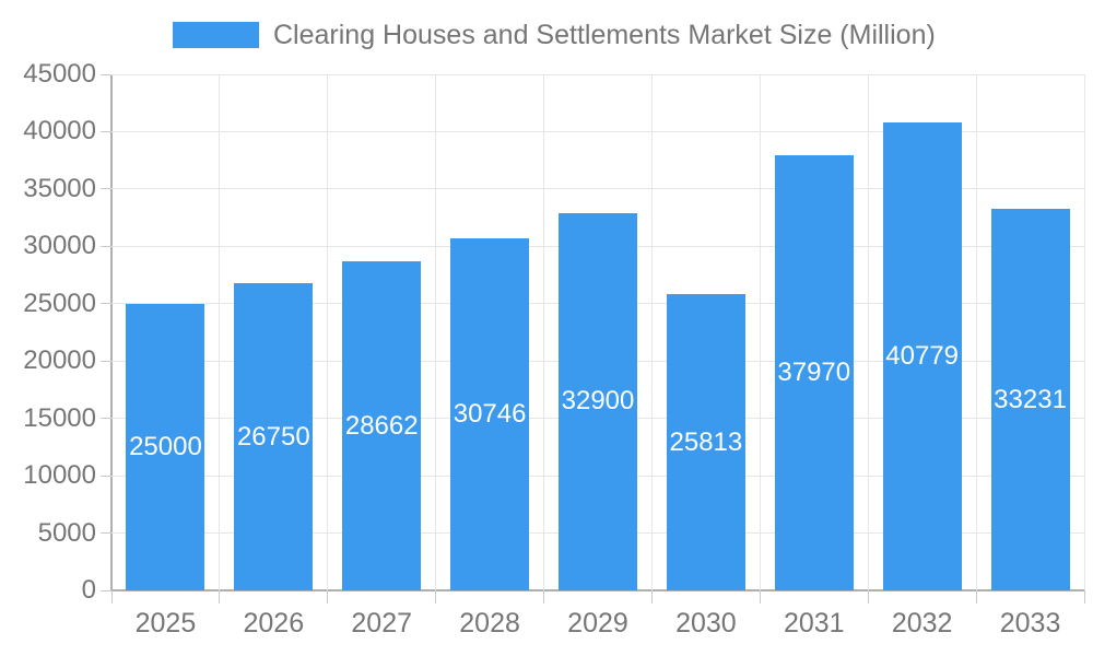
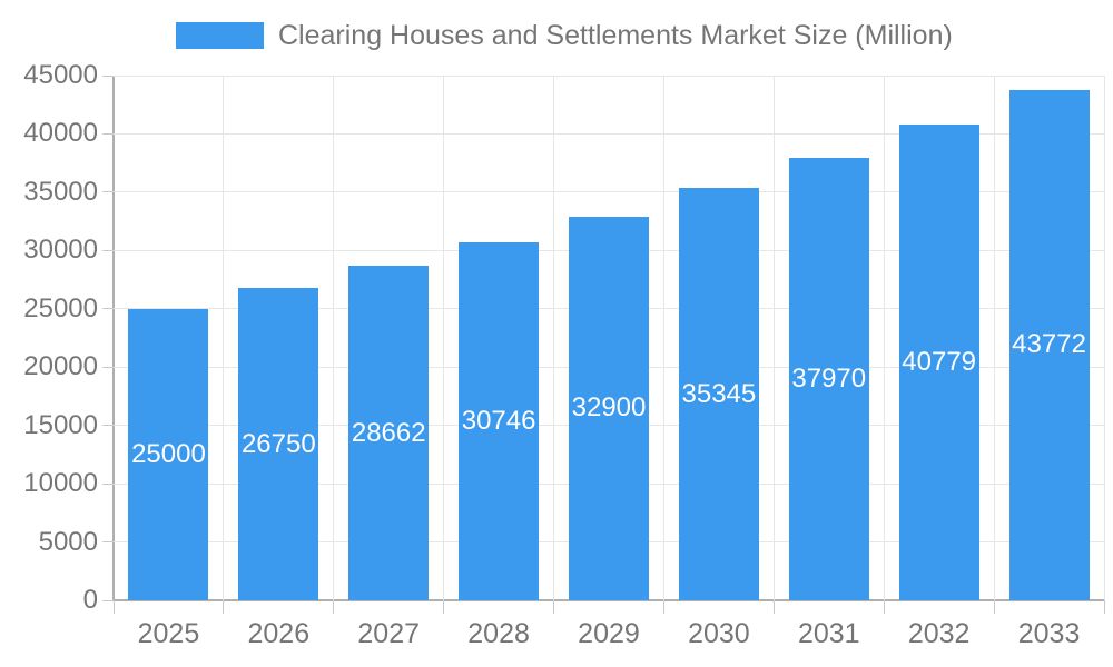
2030: 25813 -> 35345
2033: 33231 -> 43772
